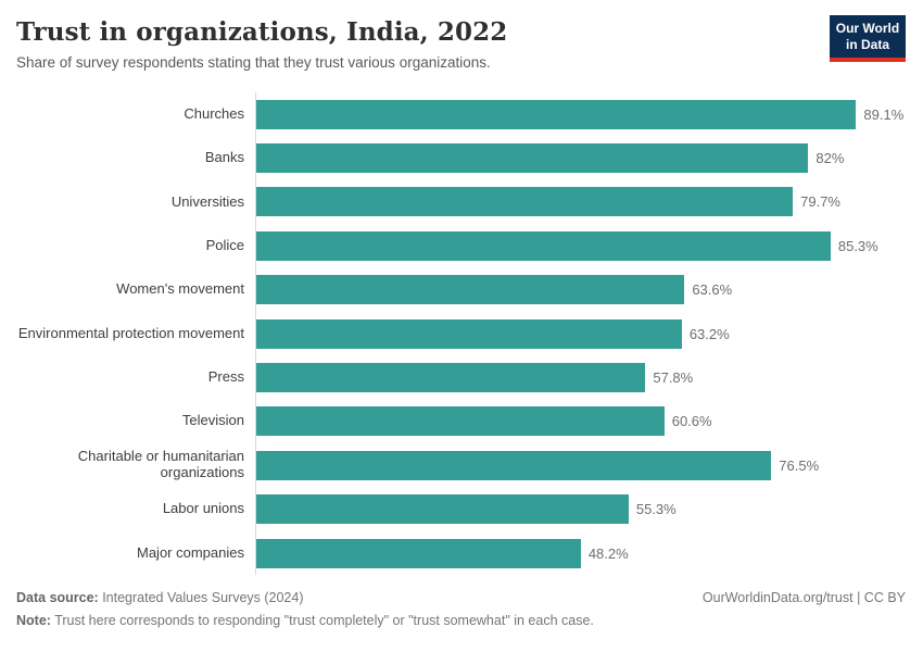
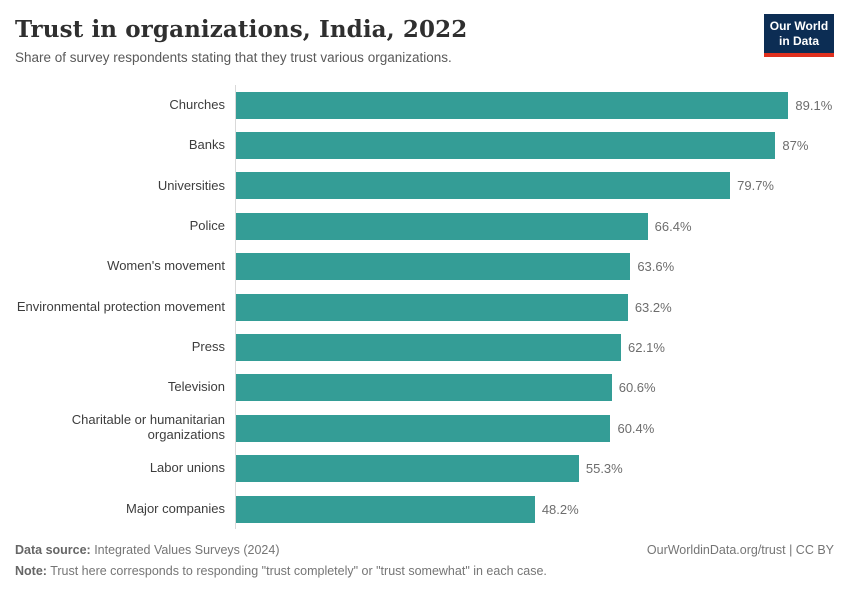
Banks: 82% -> 87%
Police: 85.3% -> 66.4%
Press: 57.8% -> 62.1%
Charitable or humanitarian organizations: 76.5% -> 60.4%
